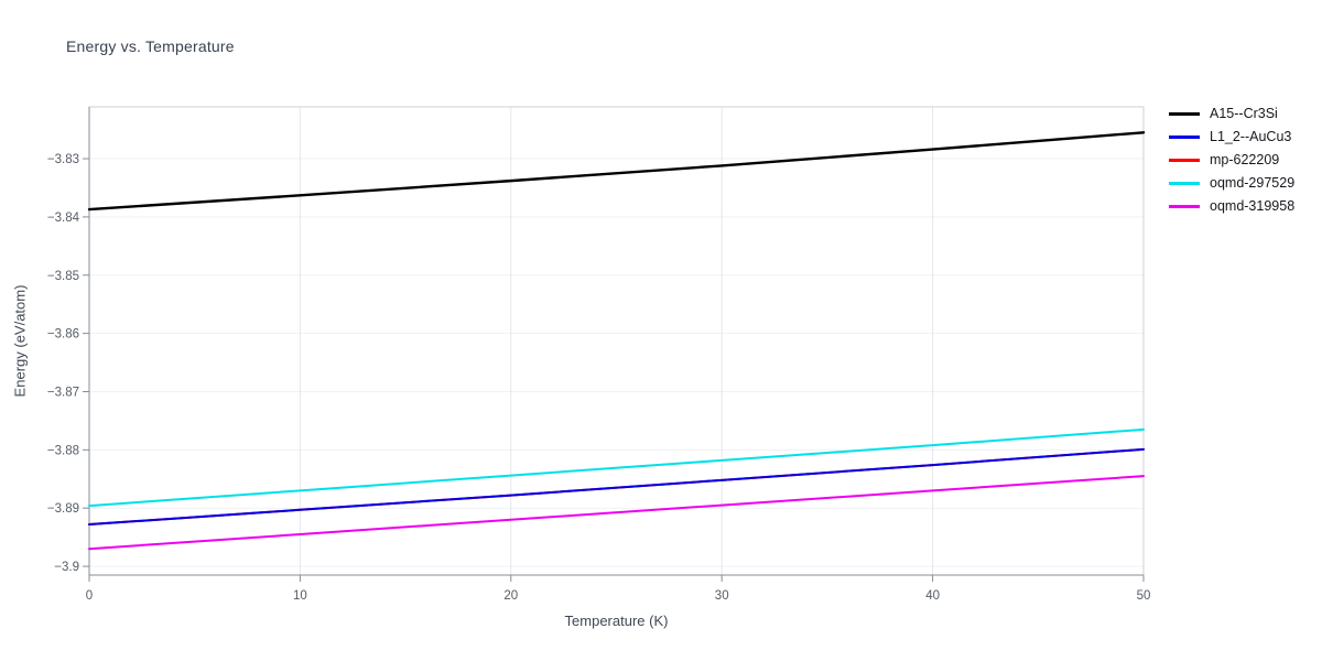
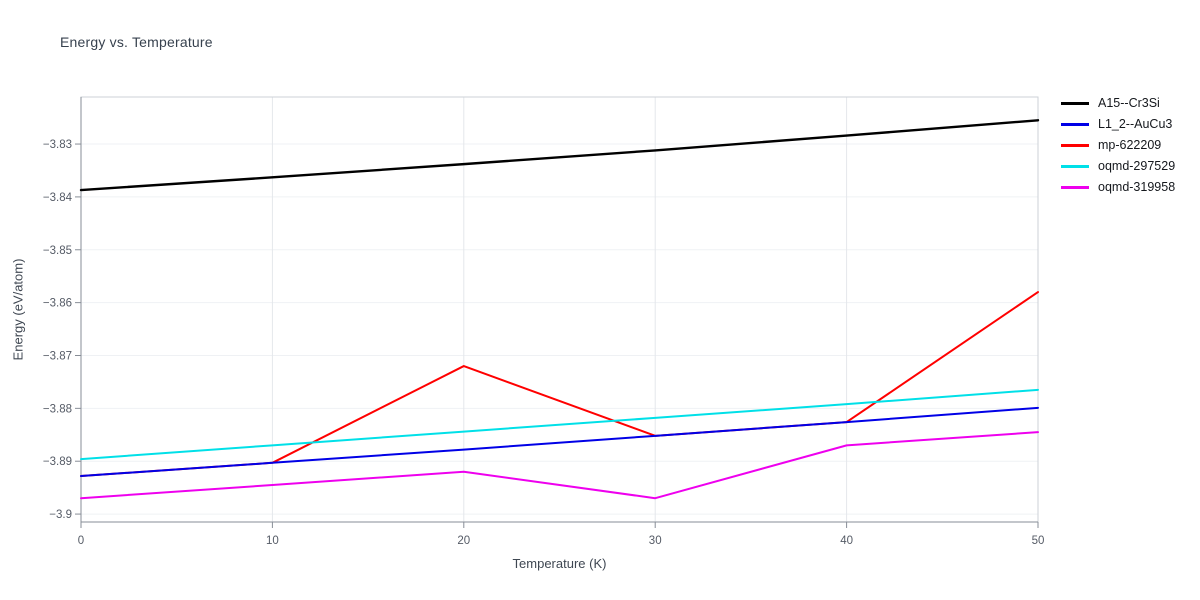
mp-622209/20: -3.888 -> -3.872
oqmd-319958/30: -3.889 -> -3.897
mp-622209/50: -3.880 -> -3.858
